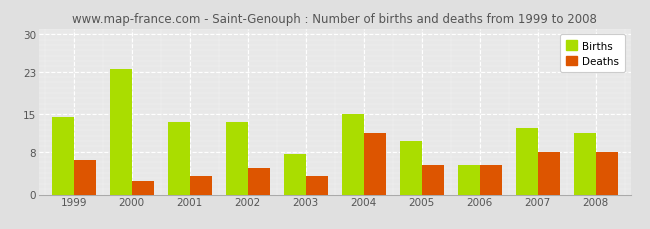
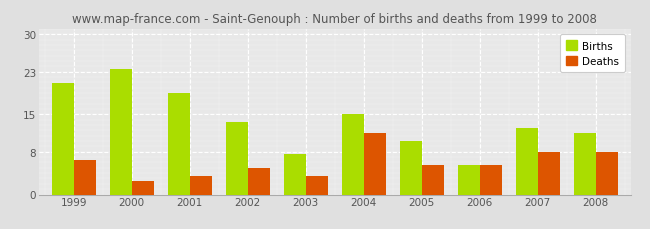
Births/1999: 14.5 -> 20.8
Births/2001: 13.5 -> 19.0
